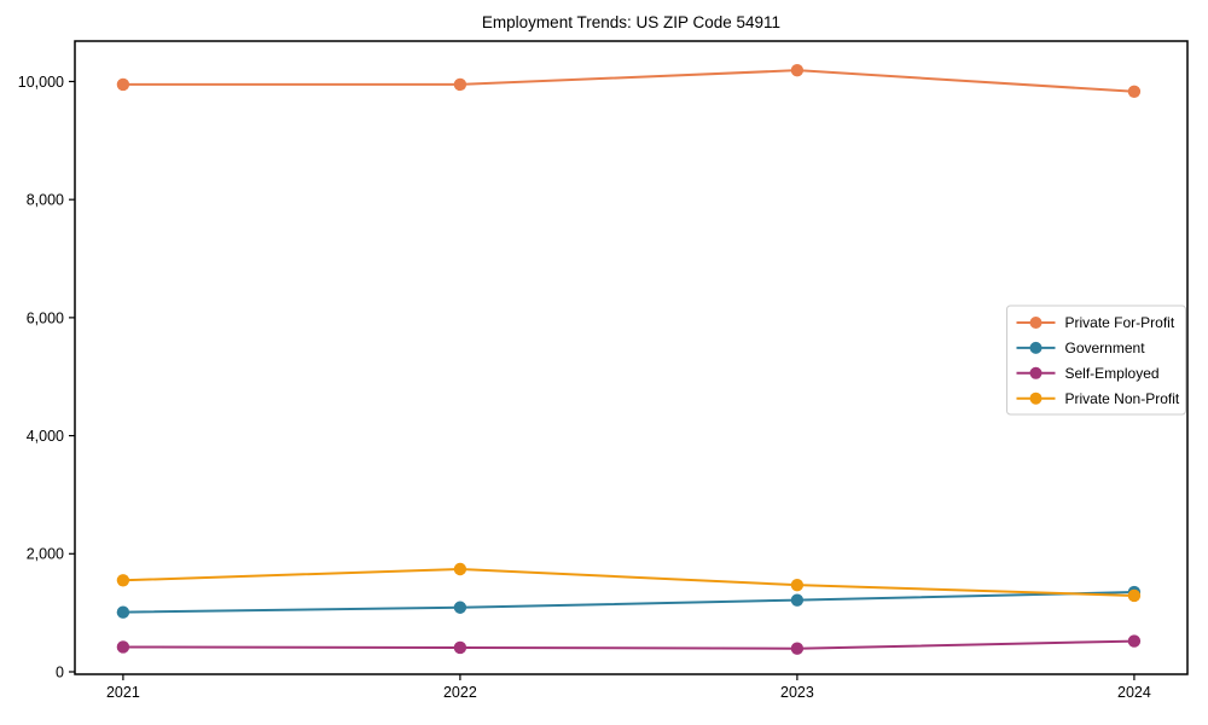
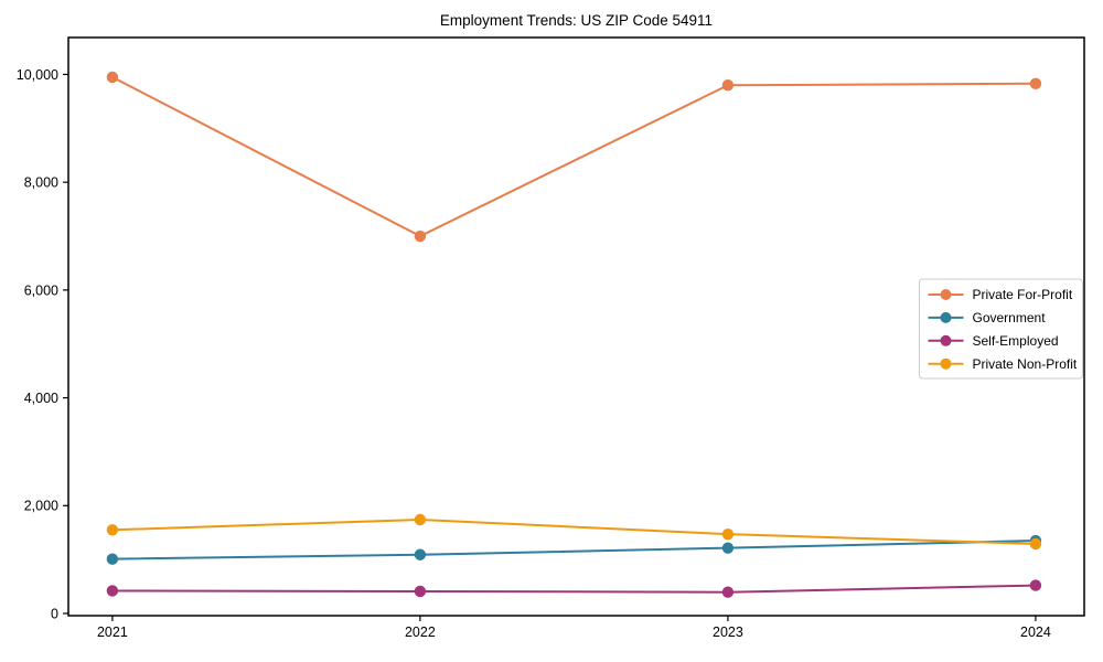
Private For-Profit/2022: 10000 -> 7000
Private For-Profit/2023: 10200 -> 9800
